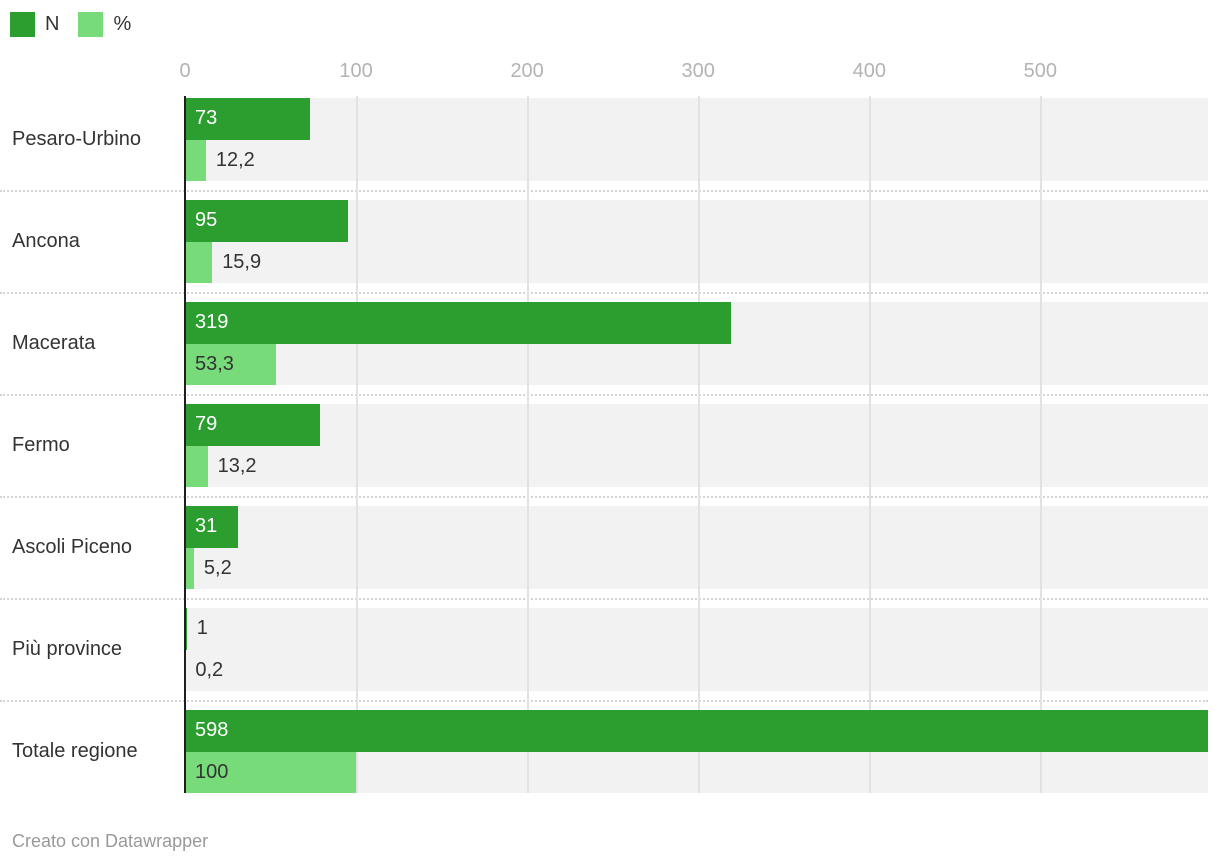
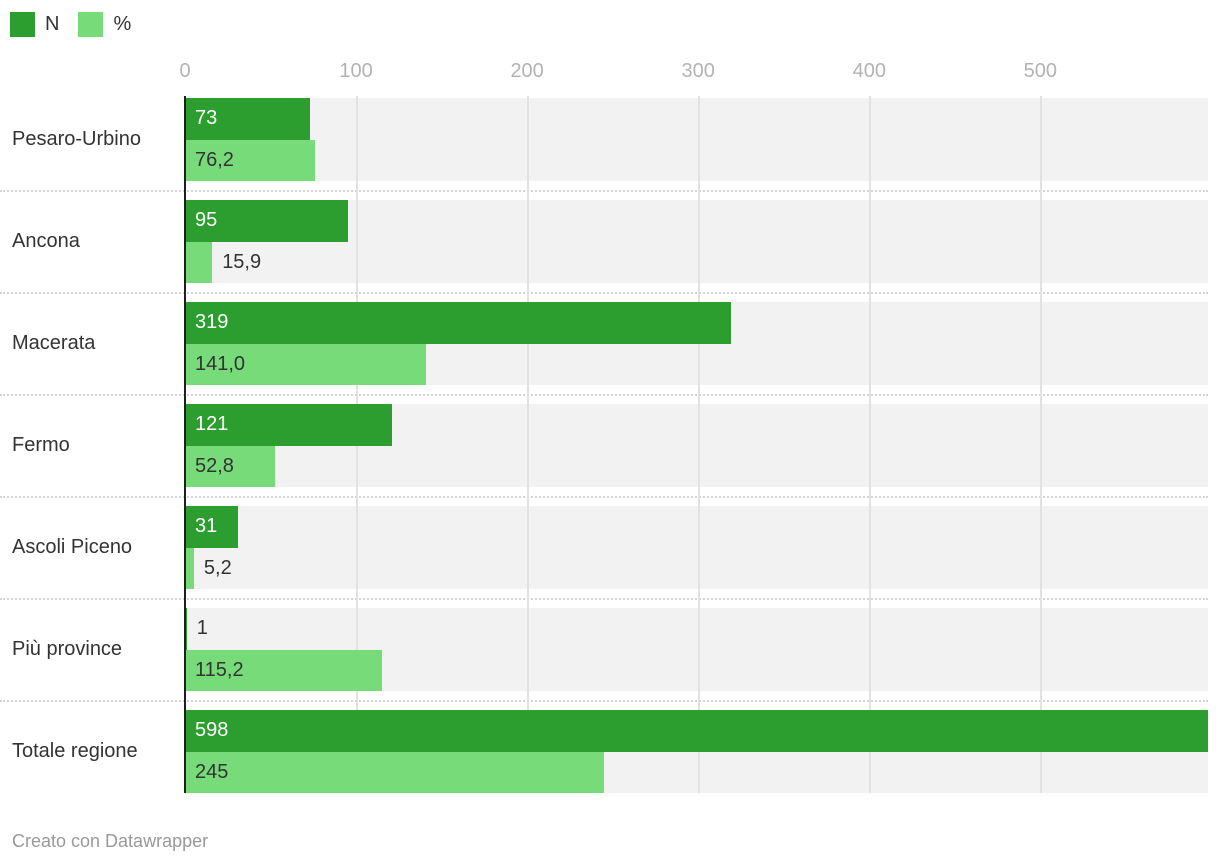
%/Pesaro-Urbino: 12,2 -> 76,2
%/Macerata: 53,3 -> 141,0
N/Fermo: 79 -> 121
%/Fermo: 13,2 -> 52,8
%/Più province: 0,2 -> 115,2
%/Totale regione: 100 -> 245
